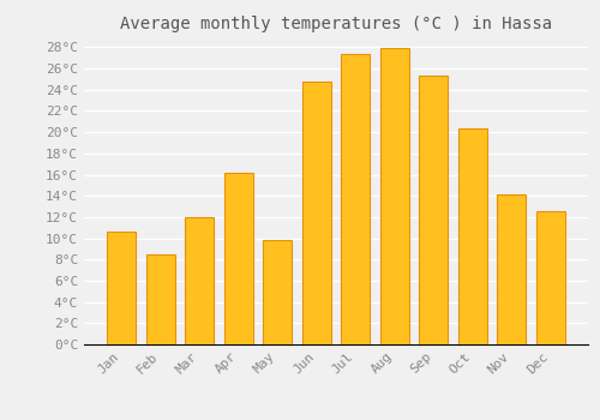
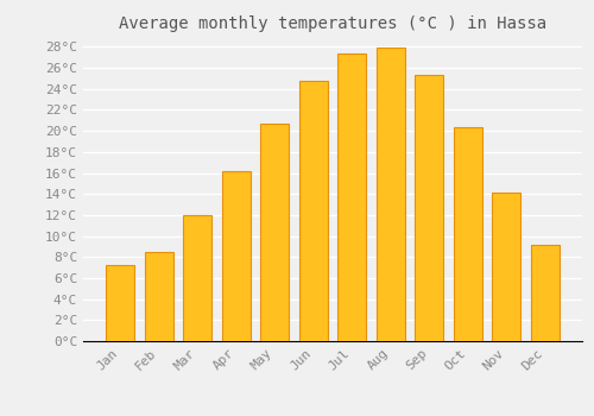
Jan: 10.6°C -> 7.2°C
May: 9.8°C -> 20.7°C
Dec: 12.6°C -> 9.2°C
